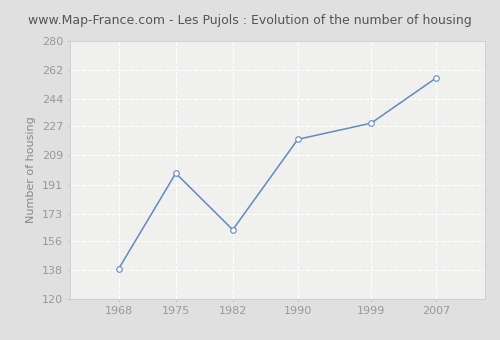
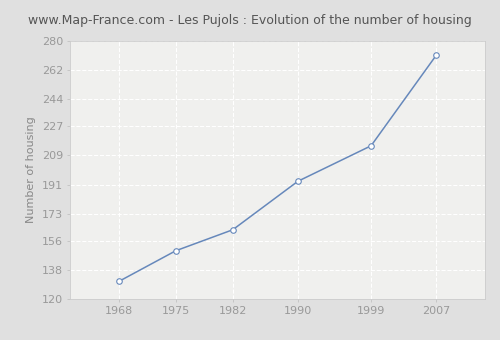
1968: 139 -> 131
1975: 198 -> 150
1990: 219 -> 193
1999: 229 -> 215
2007: 257 -> 271
